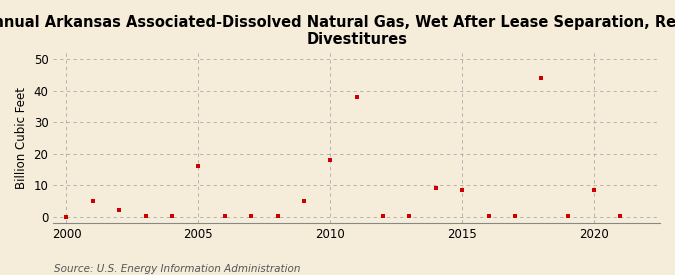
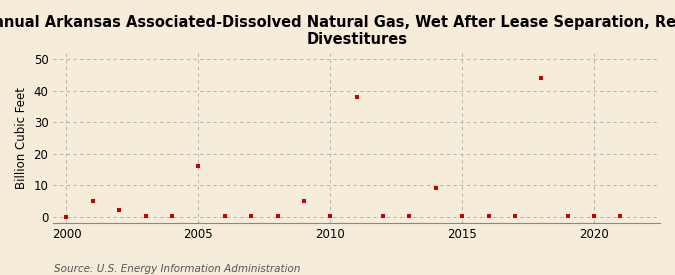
2010: 18.0 -> 0.1
2015: 8.5 -> 0.1
2020: 8.5 -> 0.1
